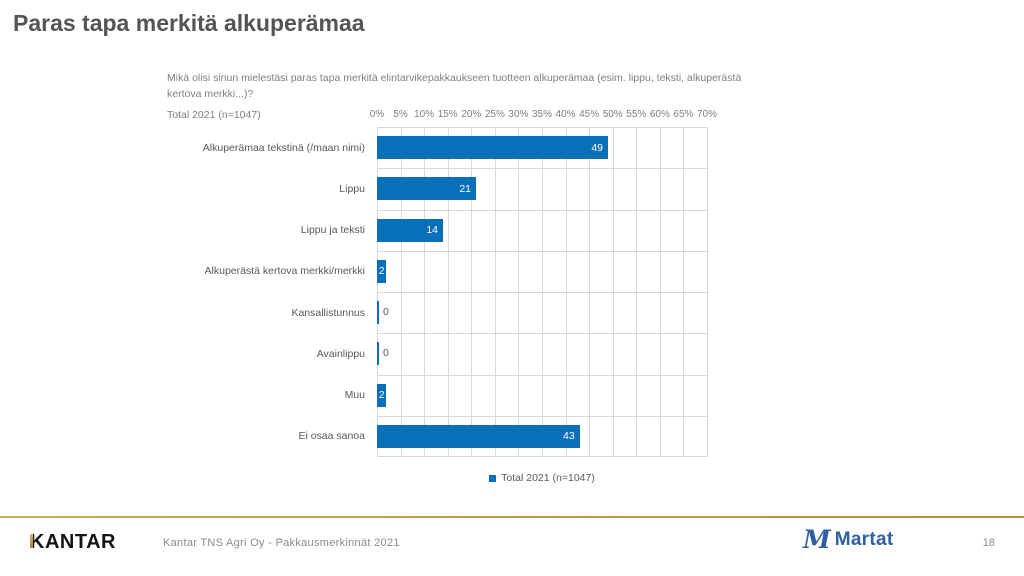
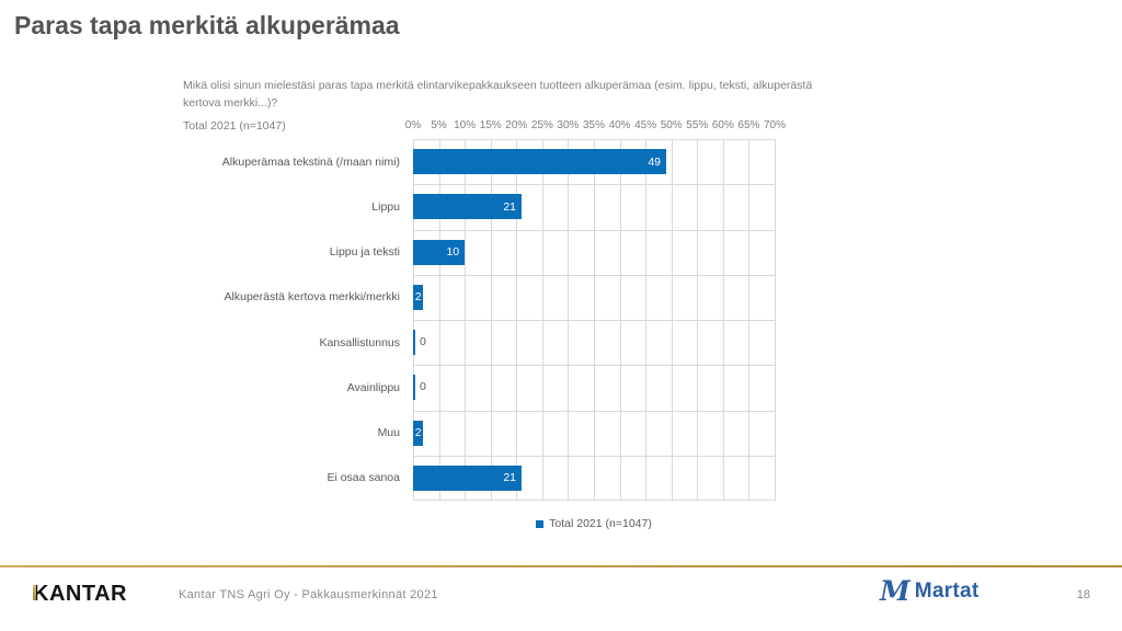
Lippu ja teksti: 14 -> 10
Ei osaa sanoa: 43 -> 21
